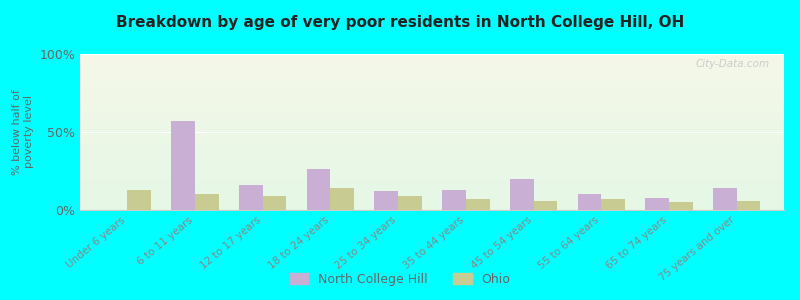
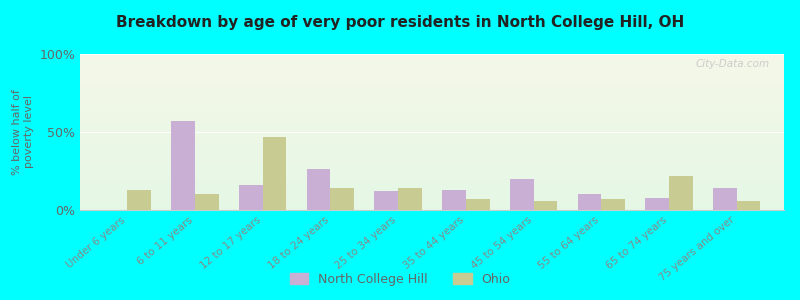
Ohio/12 to 17 years: 9% -> 47%
Ohio/25 to 34 years: 9% -> 14%
Ohio/65 to 74 years: 5% -> 22%
